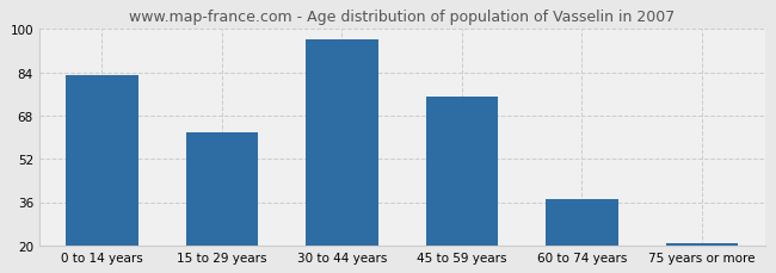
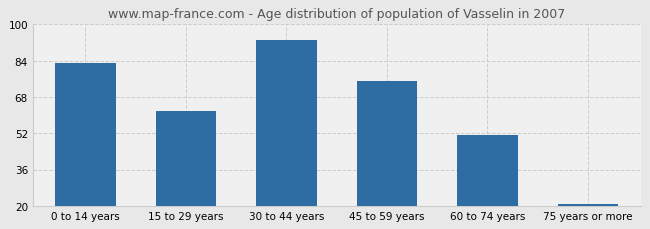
30 to 44 years: 96 -> 93
60 to 74 years: 37 -> 51
